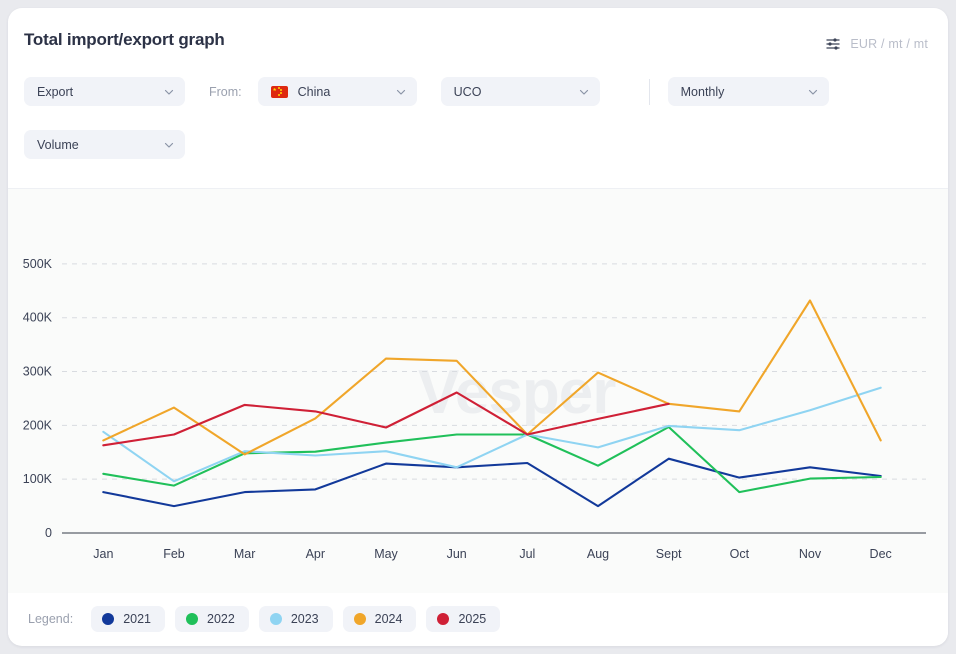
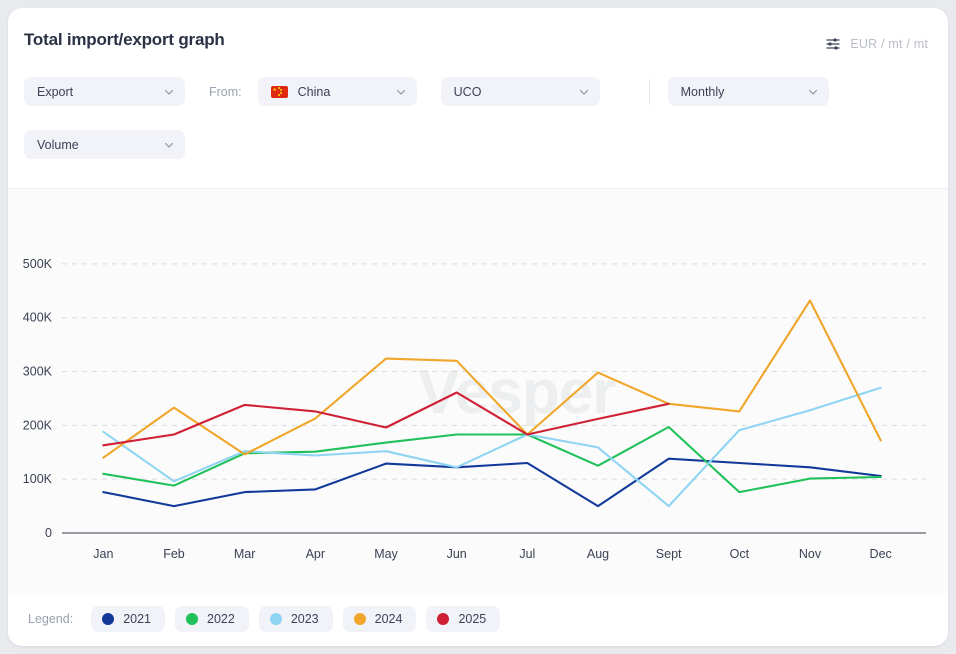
2024/Jan: 170K -> 140K
2023/Sept: 200K -> 50K
2021/Oct: 100K -> 130K
